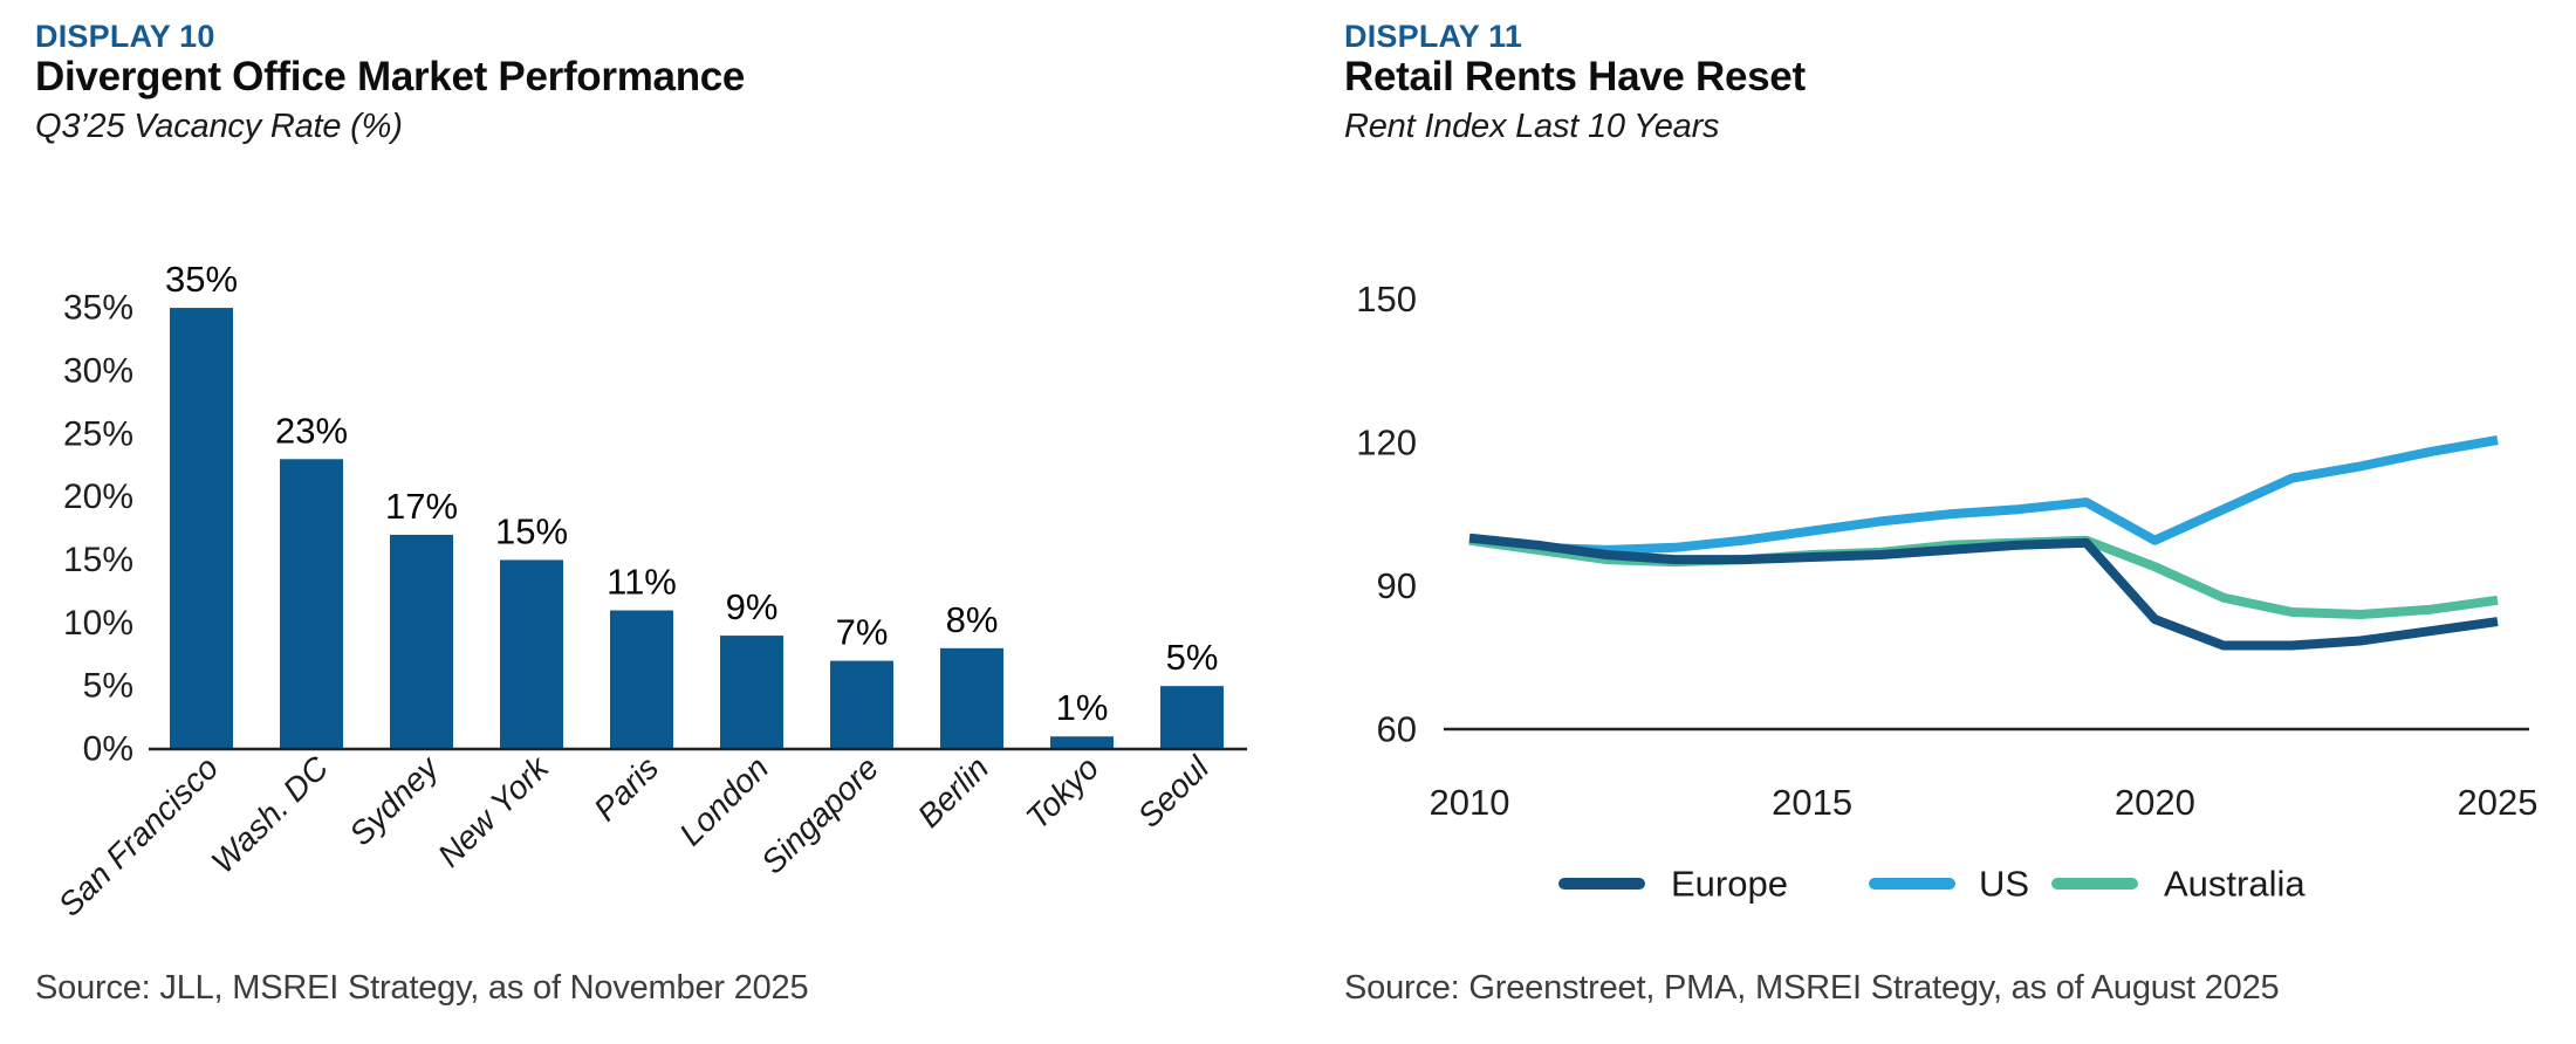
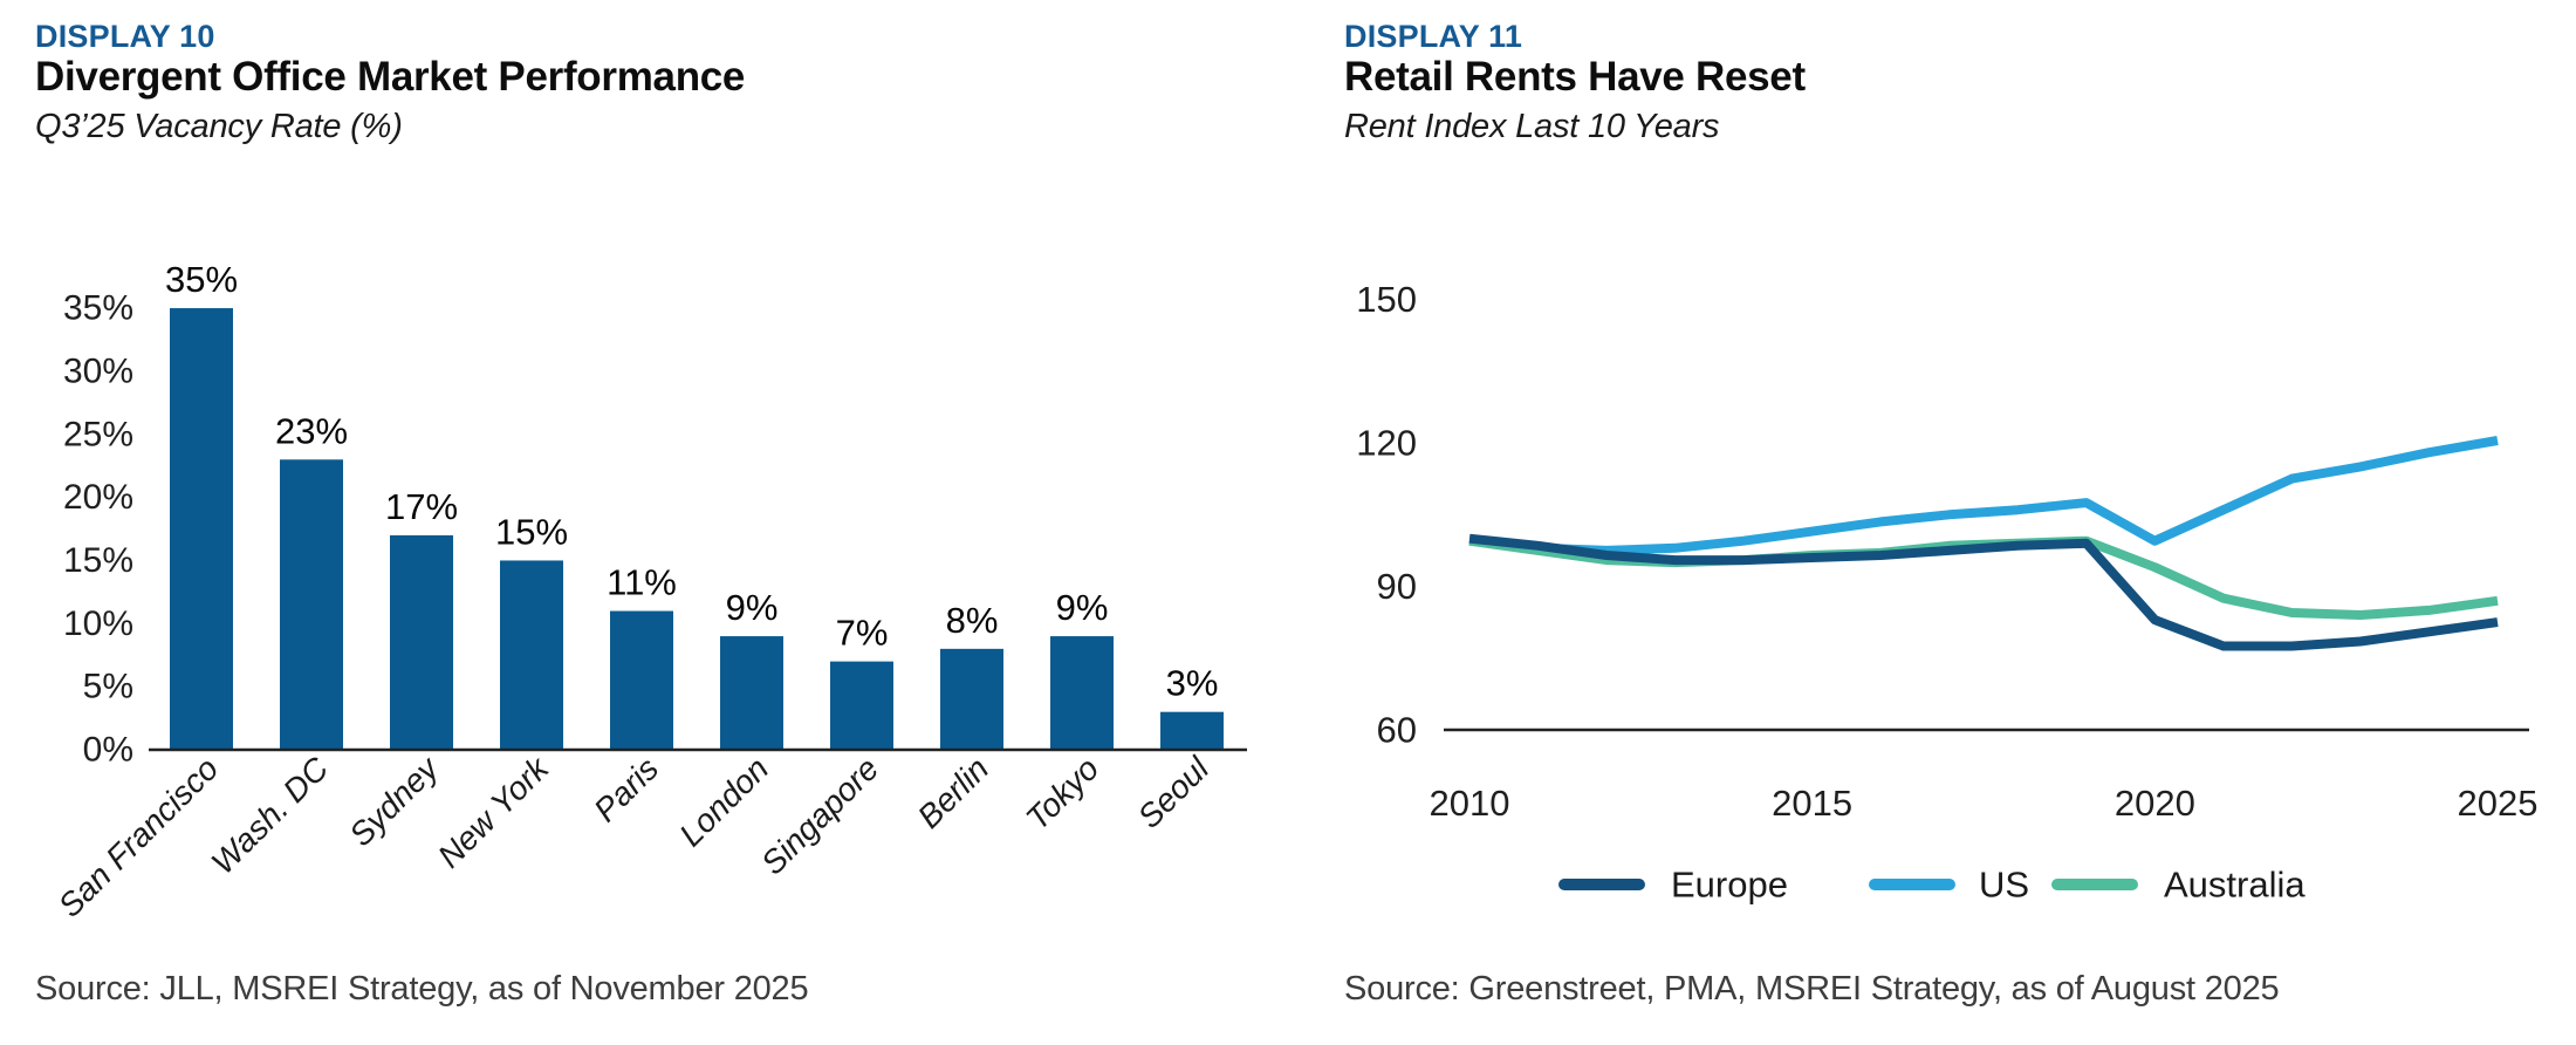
Divergent Office Market Performance/Tokyo: 1% -> 9%
Divergent Office Market Performance/Seoul: 5% -> 3%
